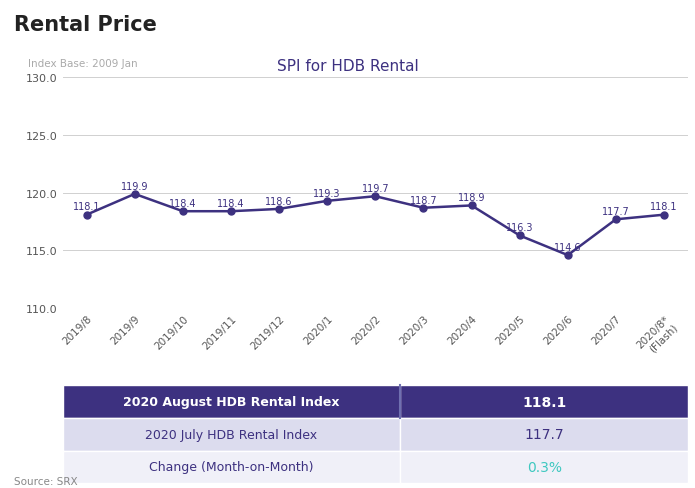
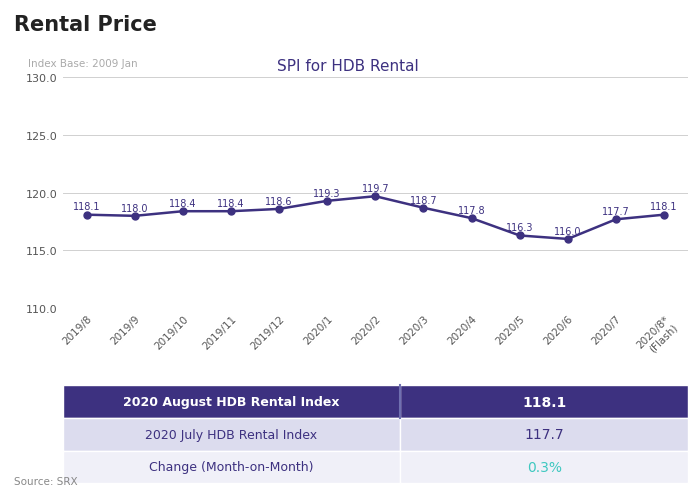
2019/9: 119.9 -> 118.0
2020/4: 118.9 -> 117.8
2020/6: 114.6 -> 116.0
